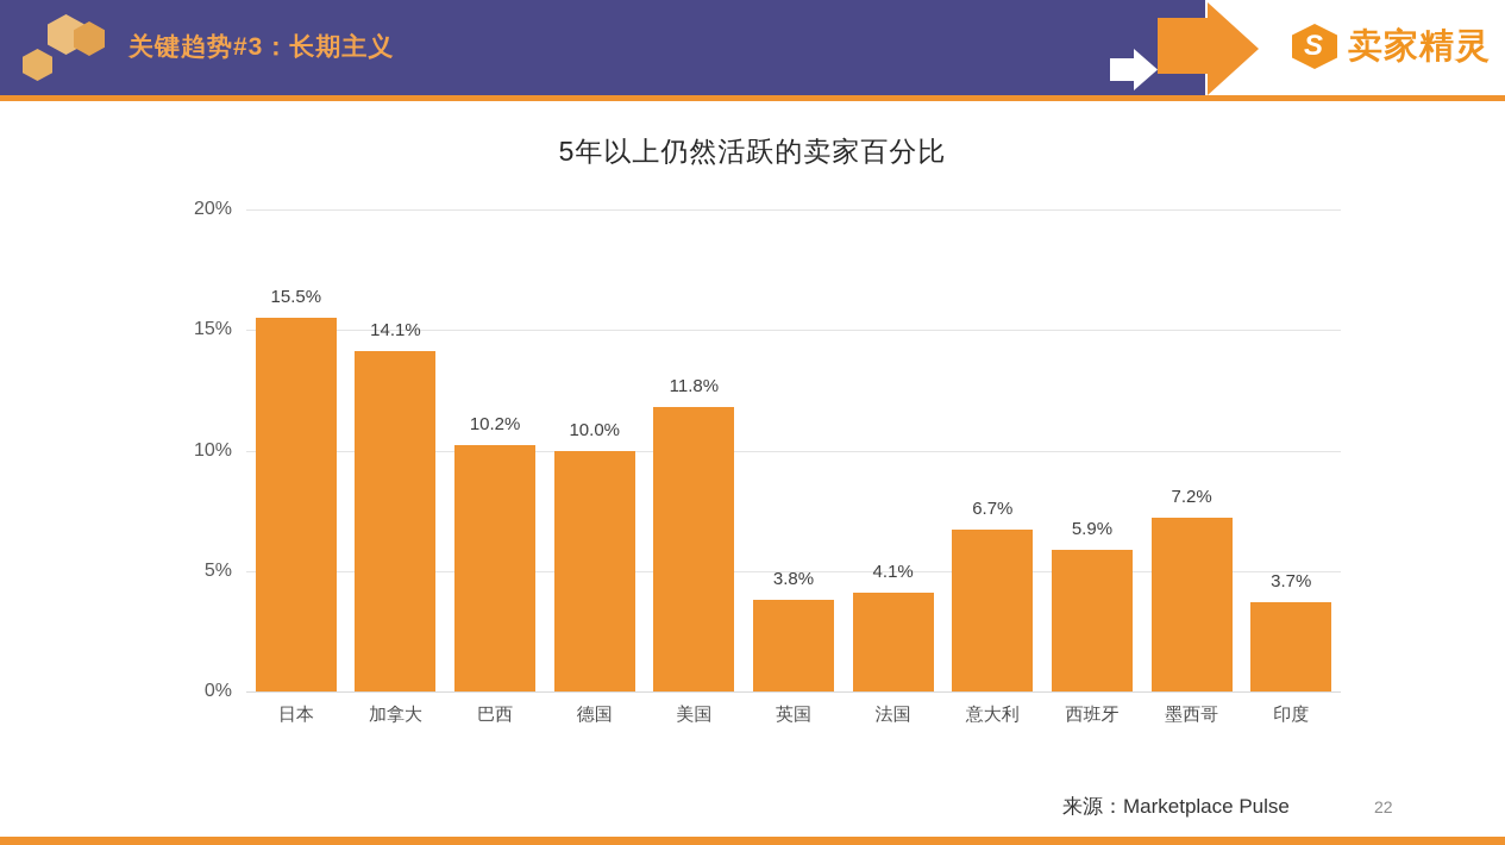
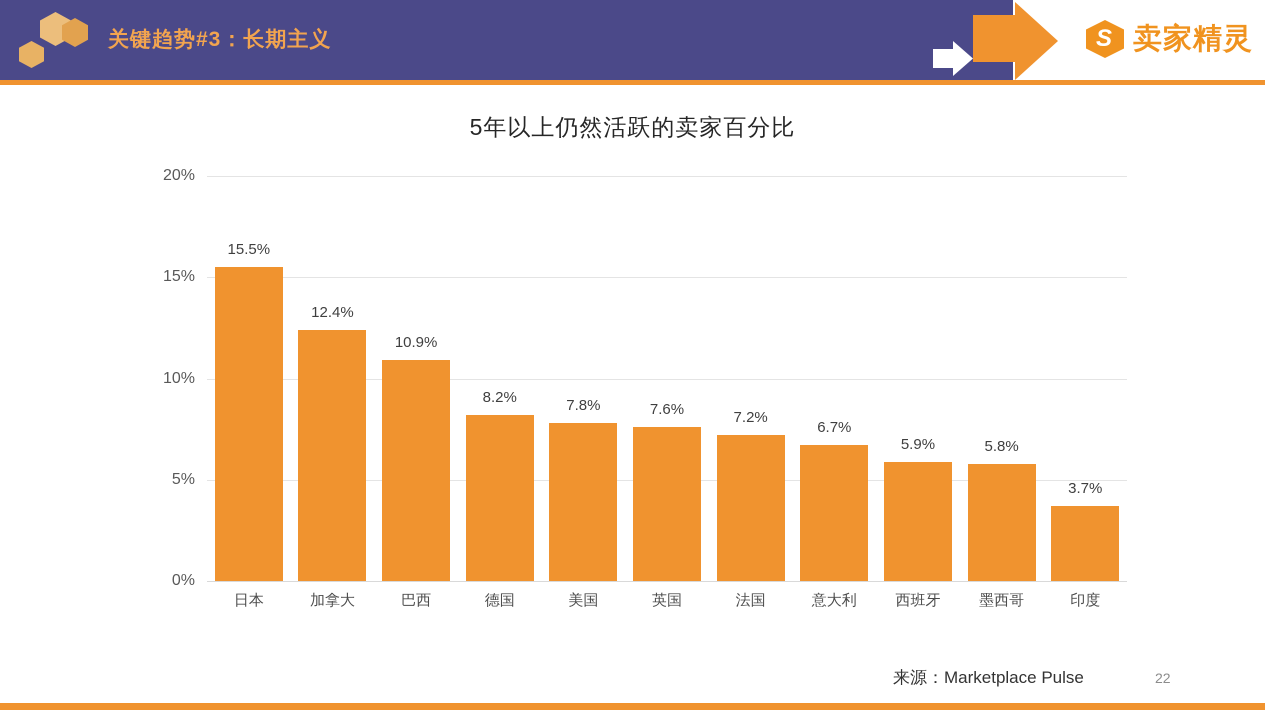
加拿大: 14.1% -> 12.4%
巴西: 10.2% -> 10.9%
德国: 10.0% -> 8.2%
美国: 11.8% -> 7.8%
英国: 3.8% -> 7.6%
法国: 4.1% -> 7.2%
墨西哥: 7.2% -> 5.8%
